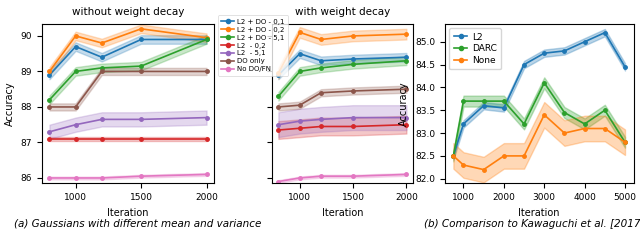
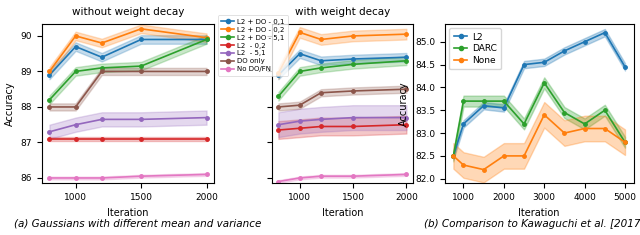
L2/3000: 84.75 -> 84.55
